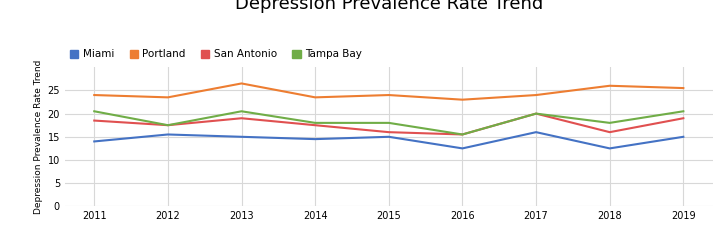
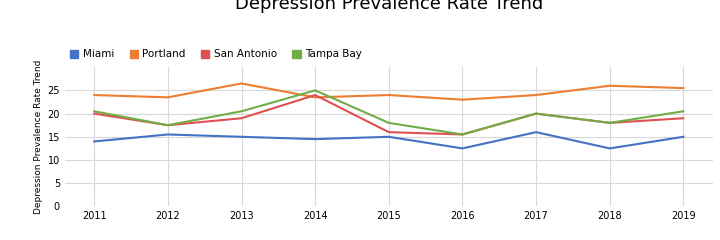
San Antonio/2011: 18.5 -> 20.0
San Antonio/2014: 17.5 -> 24.0
Tampa Bay/2014: 18.0 -> 25.0
San Antonio/2018: 16.0 -> 18.0
